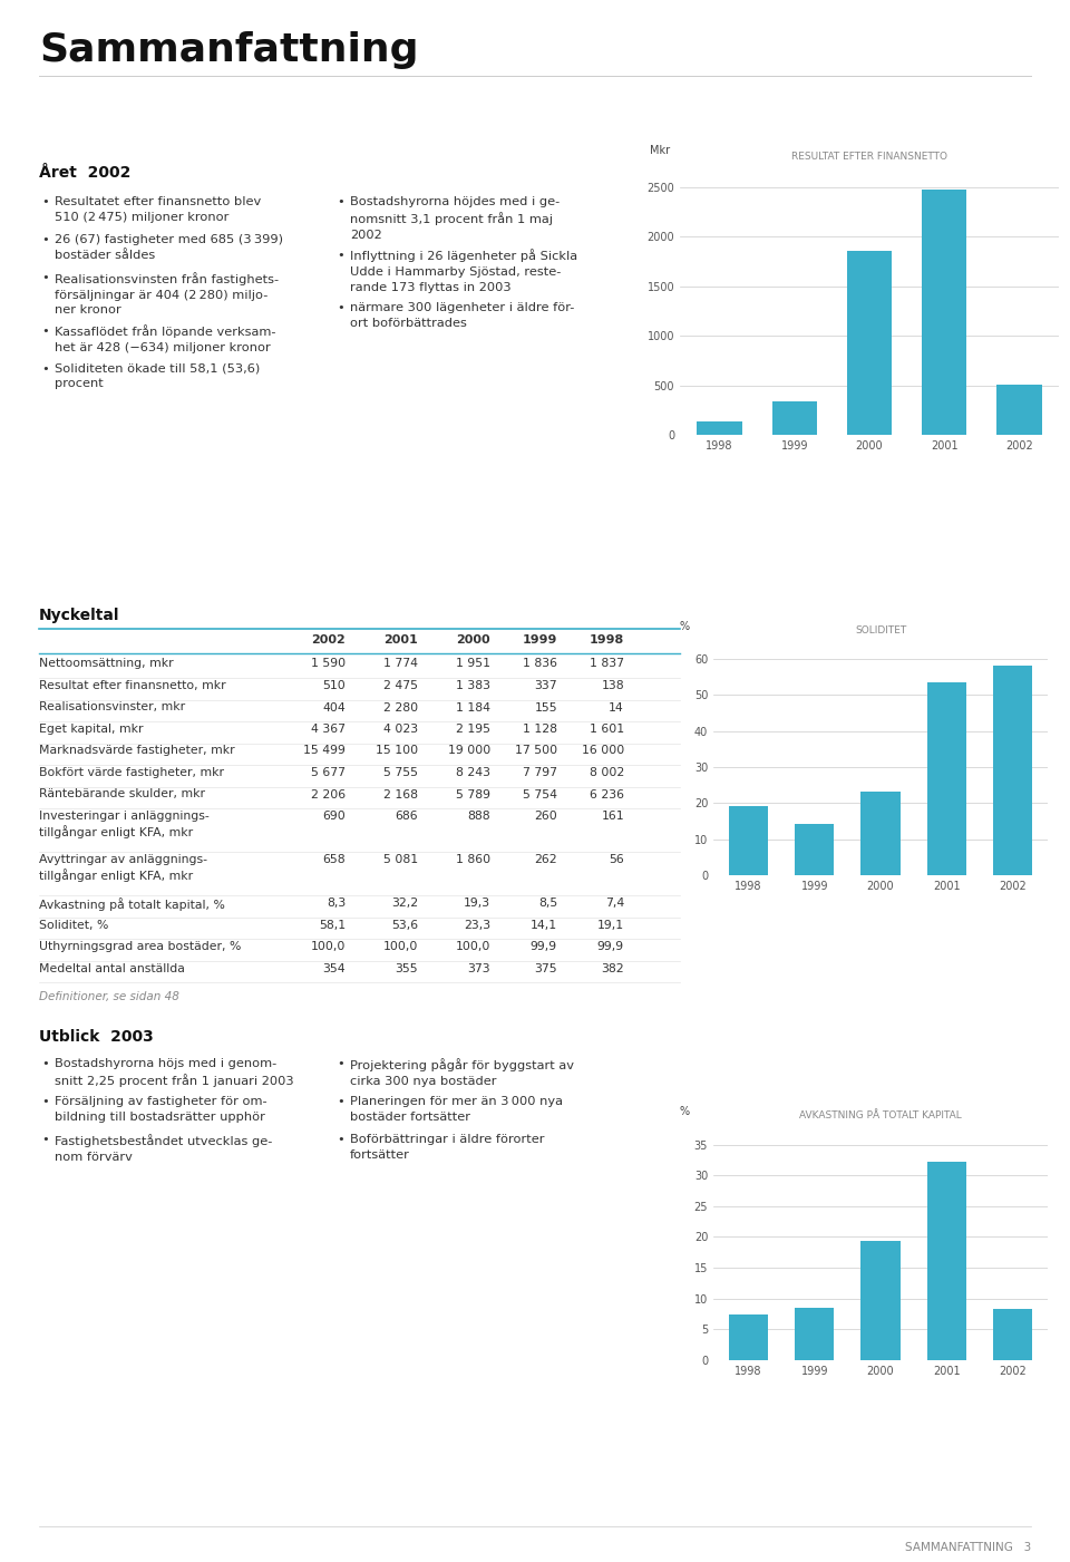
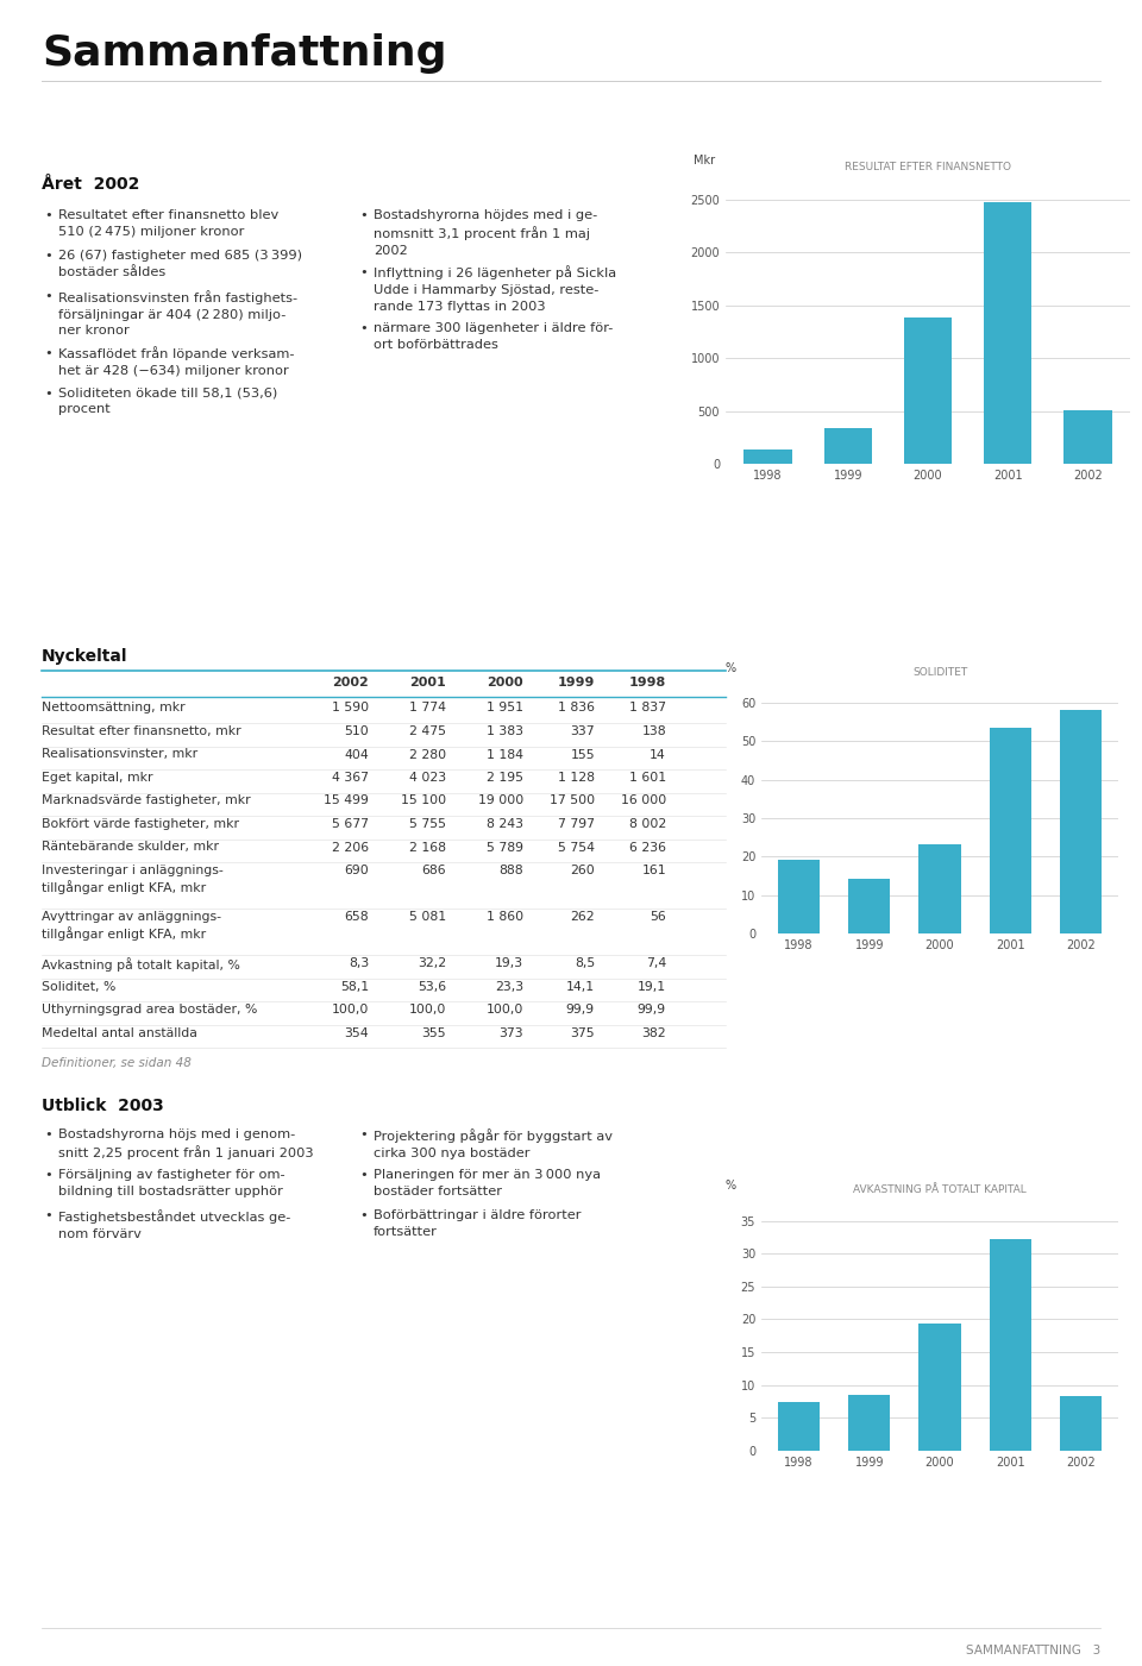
RESULTAT EFTER FINANSNETTO/2000: 1860 -> 1380
